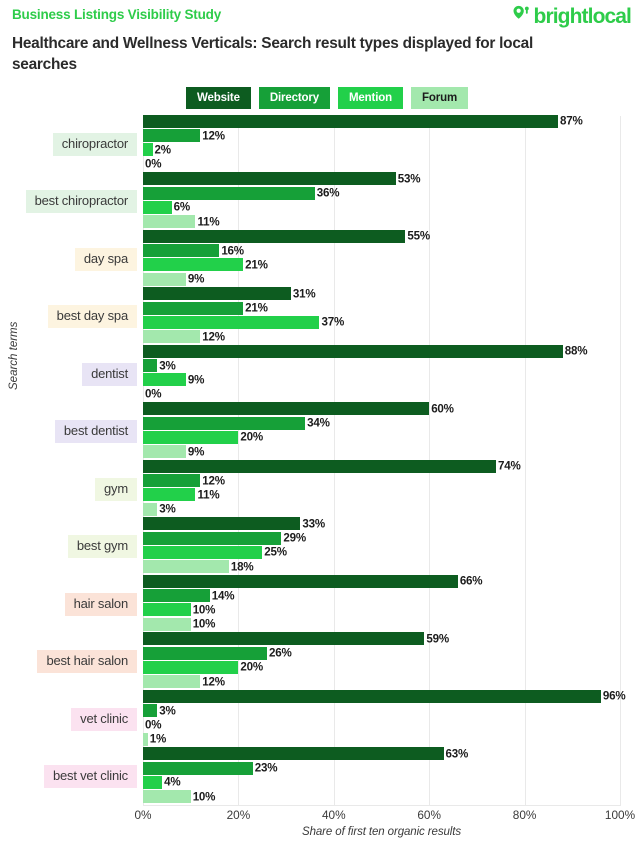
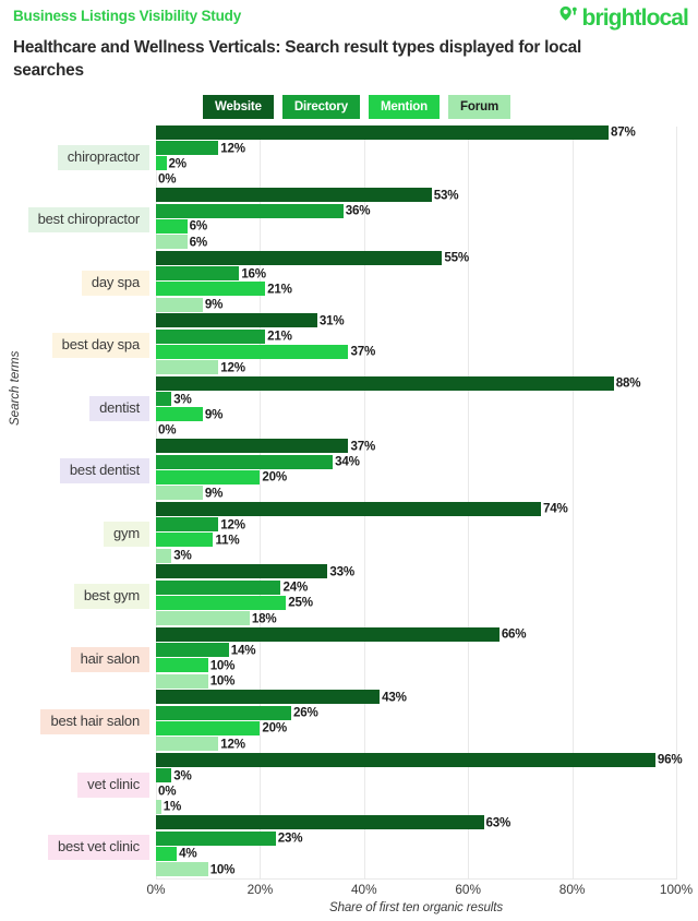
Forum/best chiropractor: 11% -> 6%
Website/best dentist: 60% -> 37%
Directory/best gym: 29% -> 24%
Website/best hair salon: 59% -> 43%
